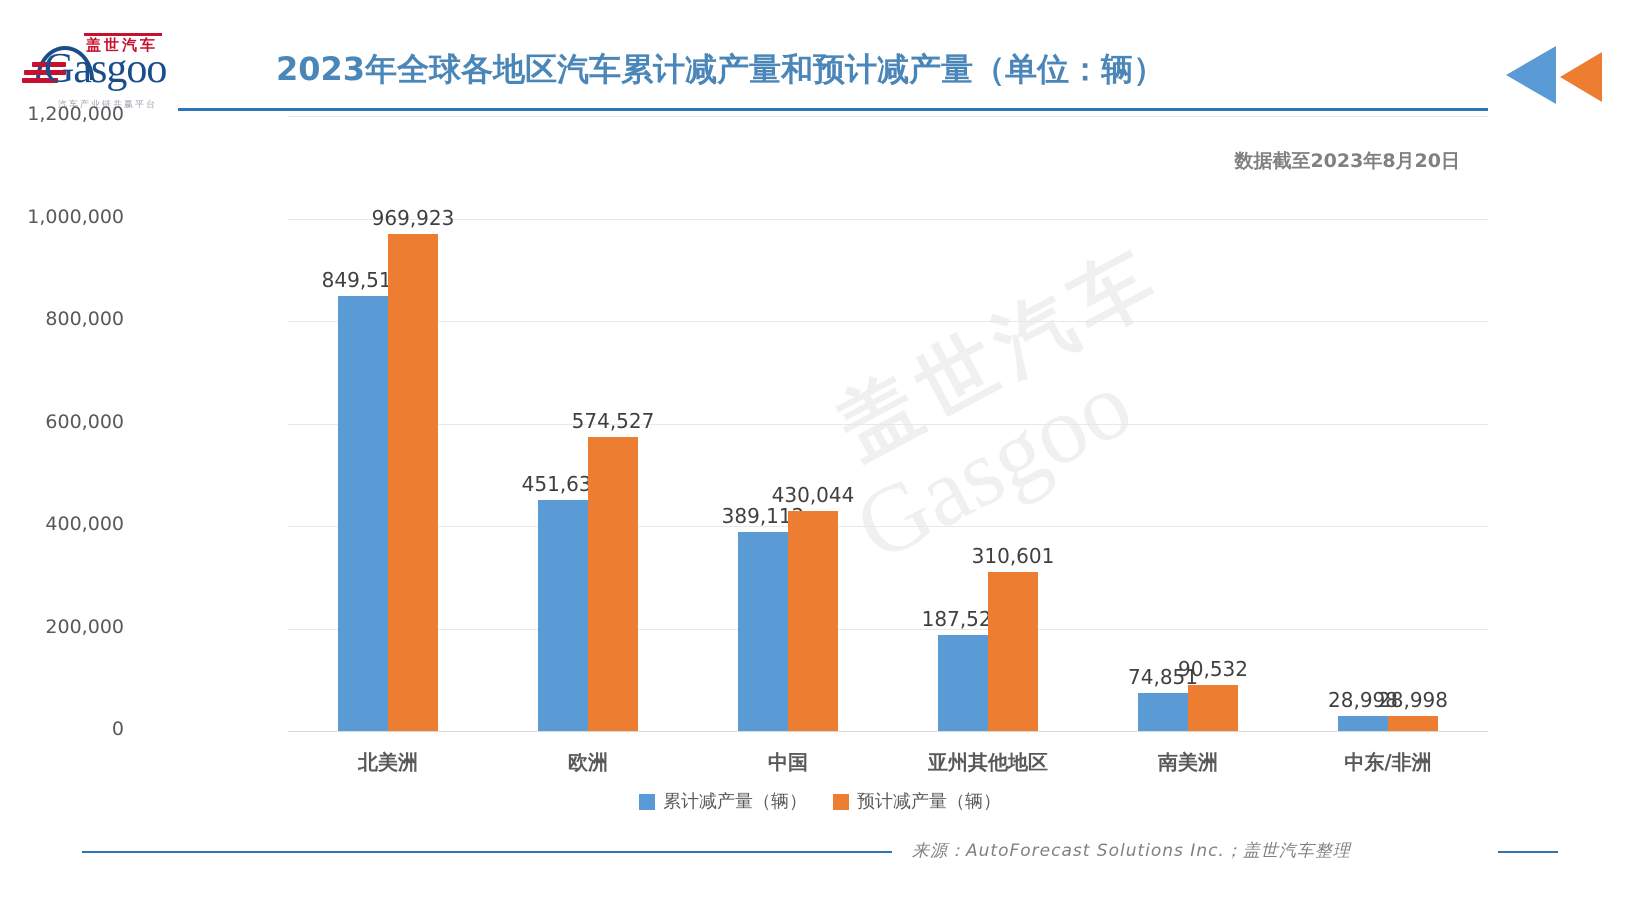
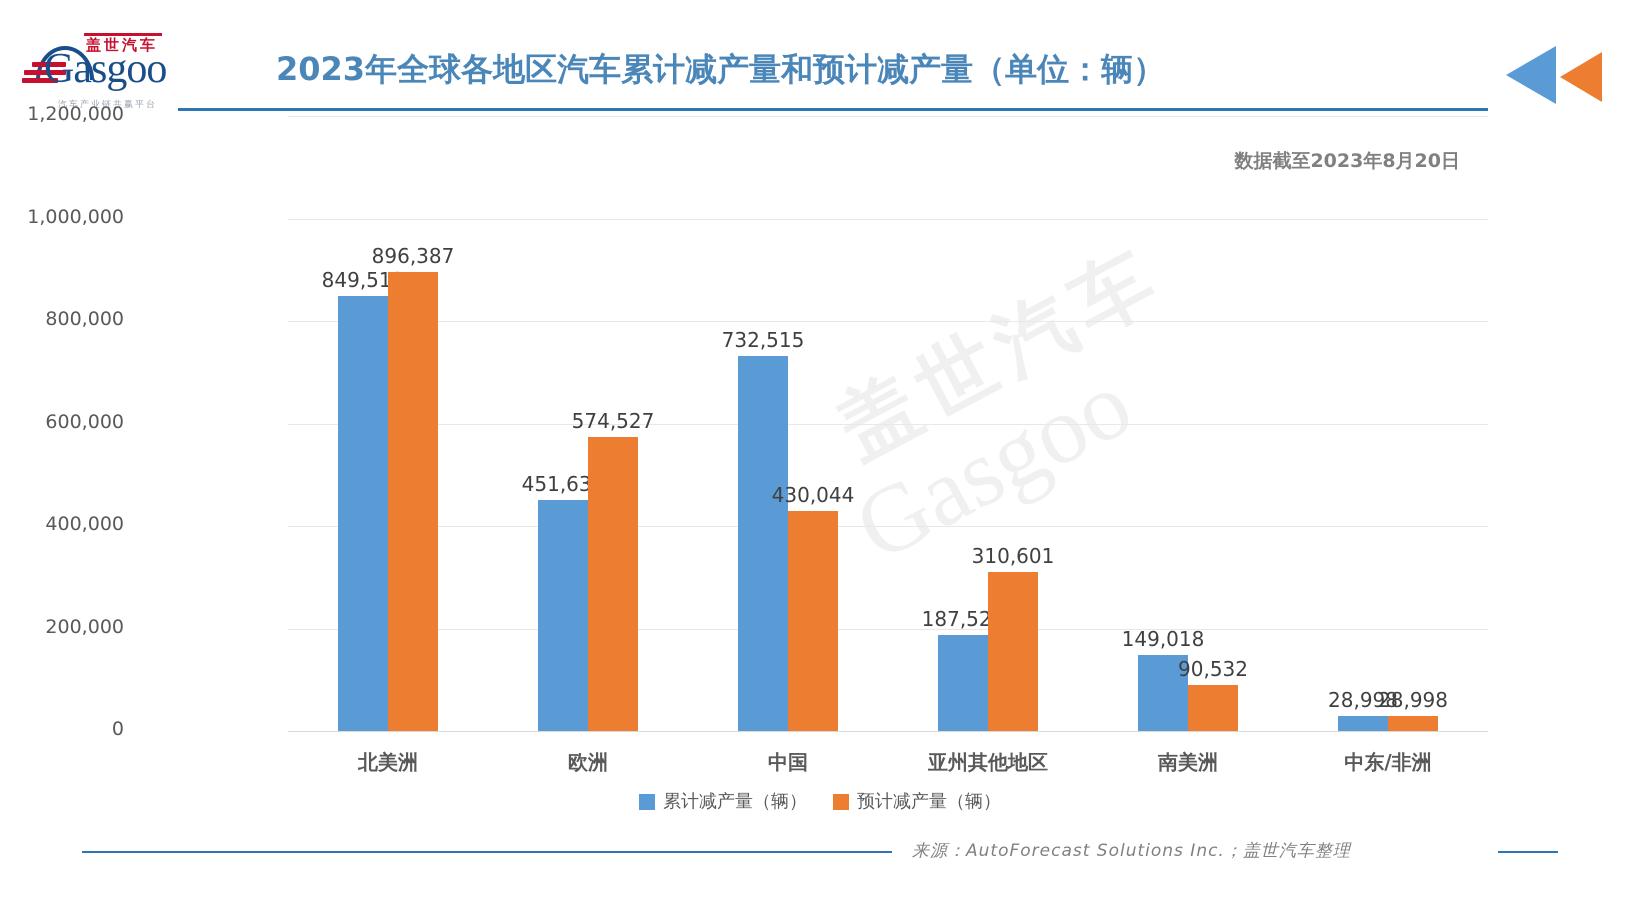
预计减产量（辆）/北美洲: 969,923 -> 896,387
累计减产量（辆）/中国: 389,112 -> 732,515
累计减产量（辆）/南美洲: 74,851 -> 149,018
